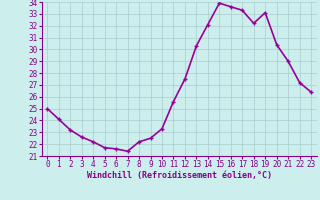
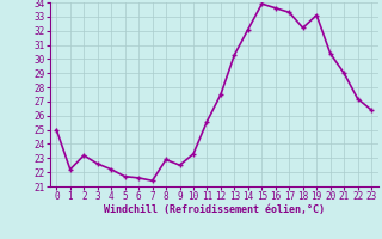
1: 24.1 -> 22.2
8: 22.2 -> 22.9
